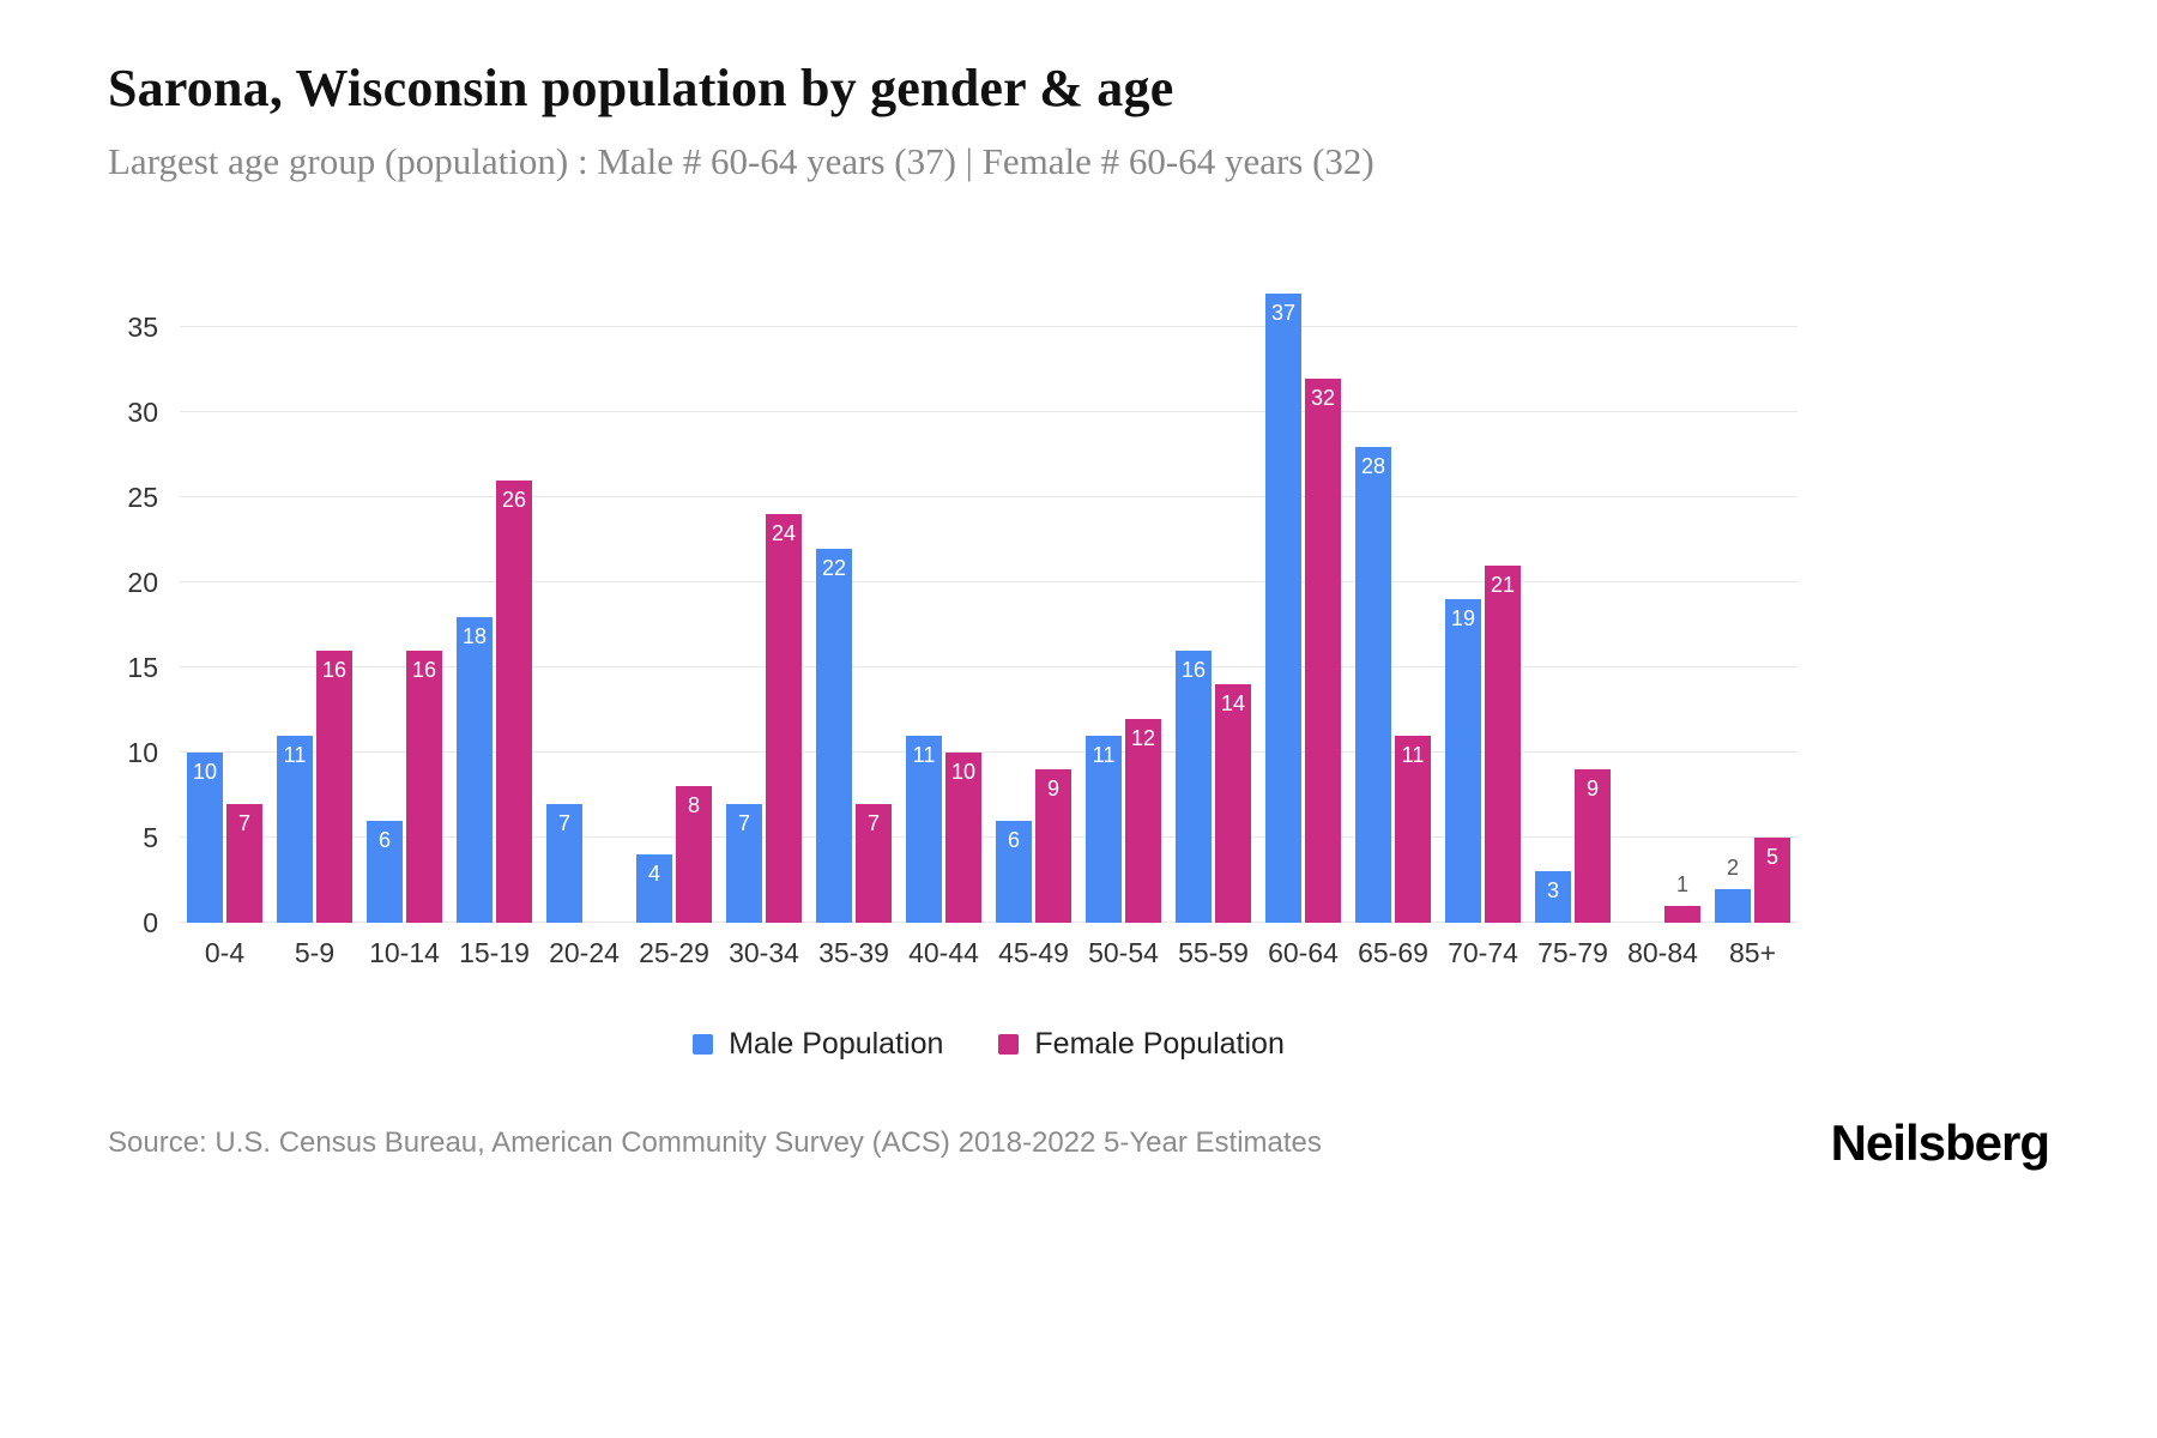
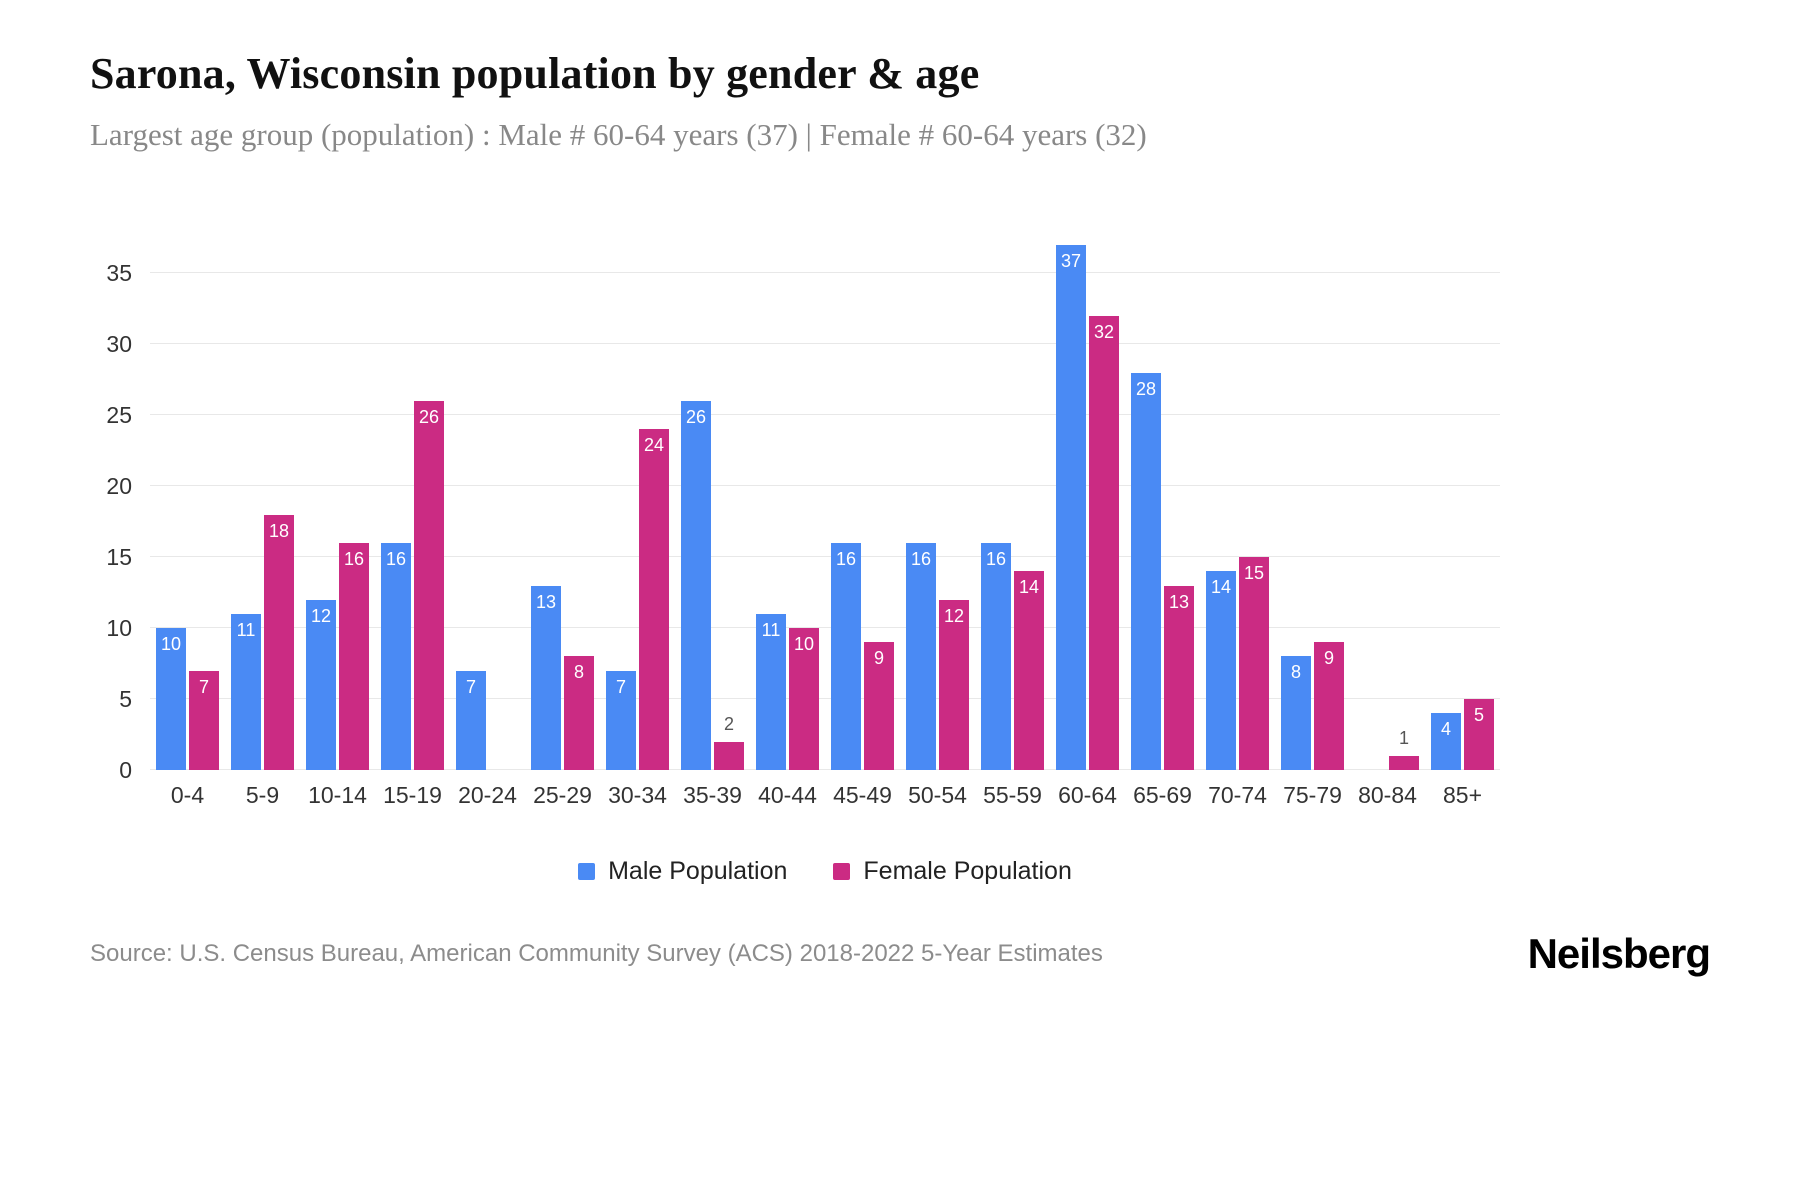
Female Population/5-9: 16 -> 18
Male Population/10-14: 6 -> 12
Male Population/15-19: 18 -> 16
Male Population/25-29: 4 -> 13
Male Population/35-39: 22 -> 26
Female Population/35-39: 7 -> 2
Male Population/45-49: 6 -> 16
Male Population/50-54: 11 -> 16
Female Population/65-69: 11 -> 13
Male Population/70-74: 19 -> 14
Female Population/70-74: 21 -> 15
Male Population/75-79: 3 -> 8
Male Population/85+: 2 -> 4
